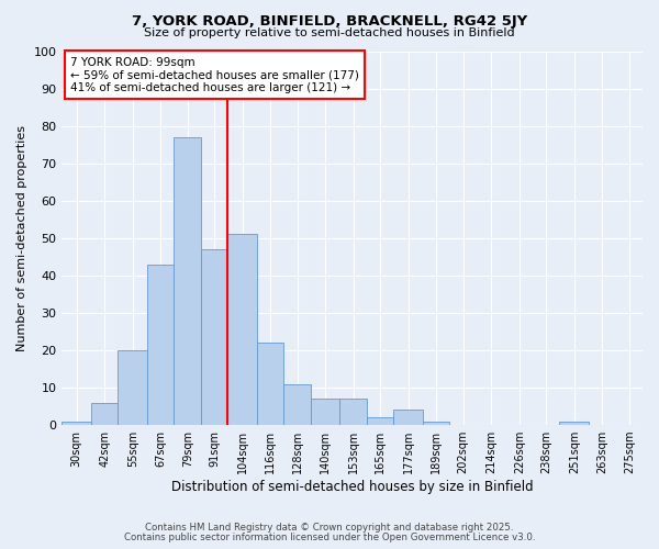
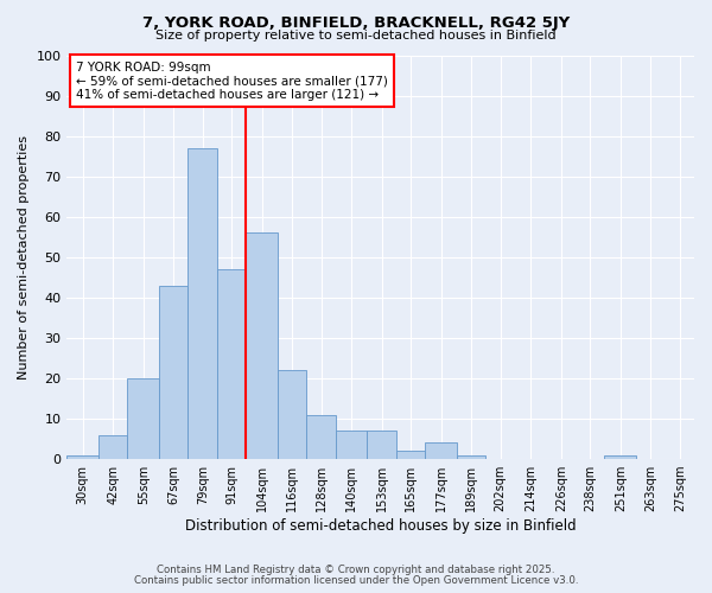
104sqm: 51 -> 56
